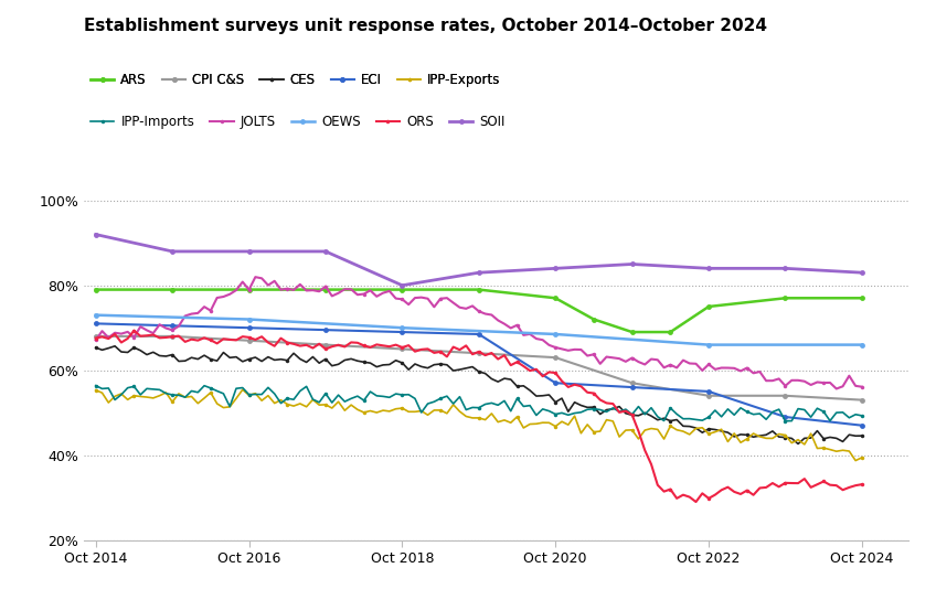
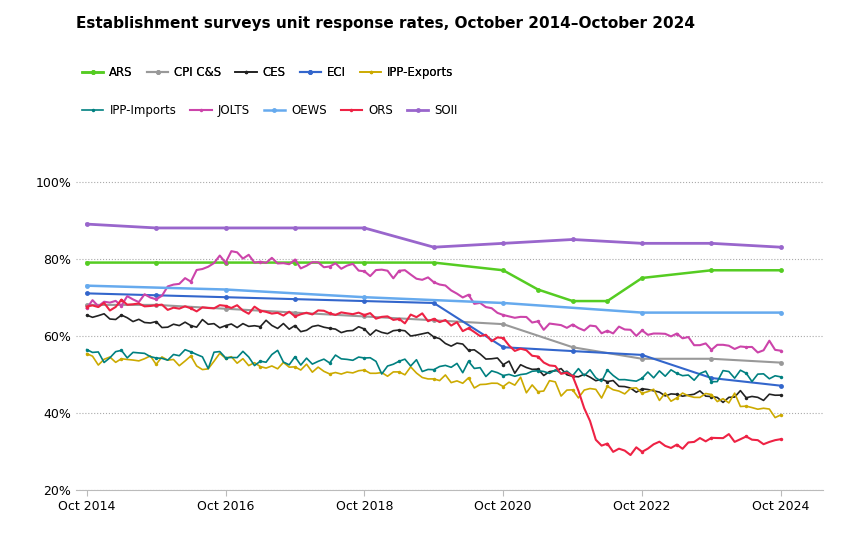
SOII/Oct 2014: 92% -> 89%
SOII/Oct 2018: 80% -> 88%
